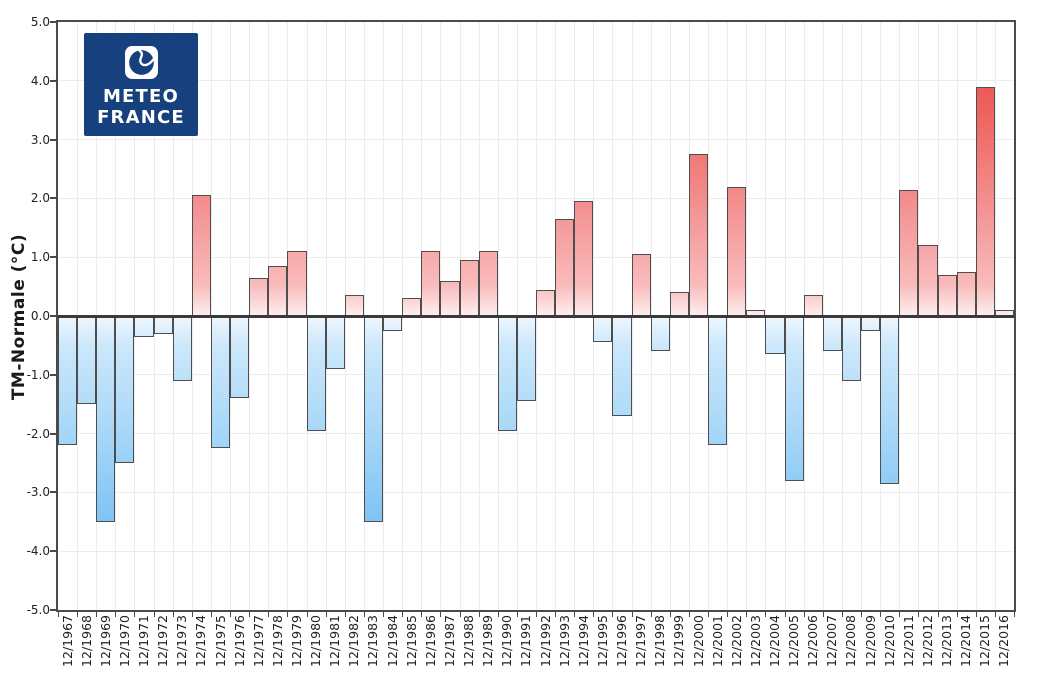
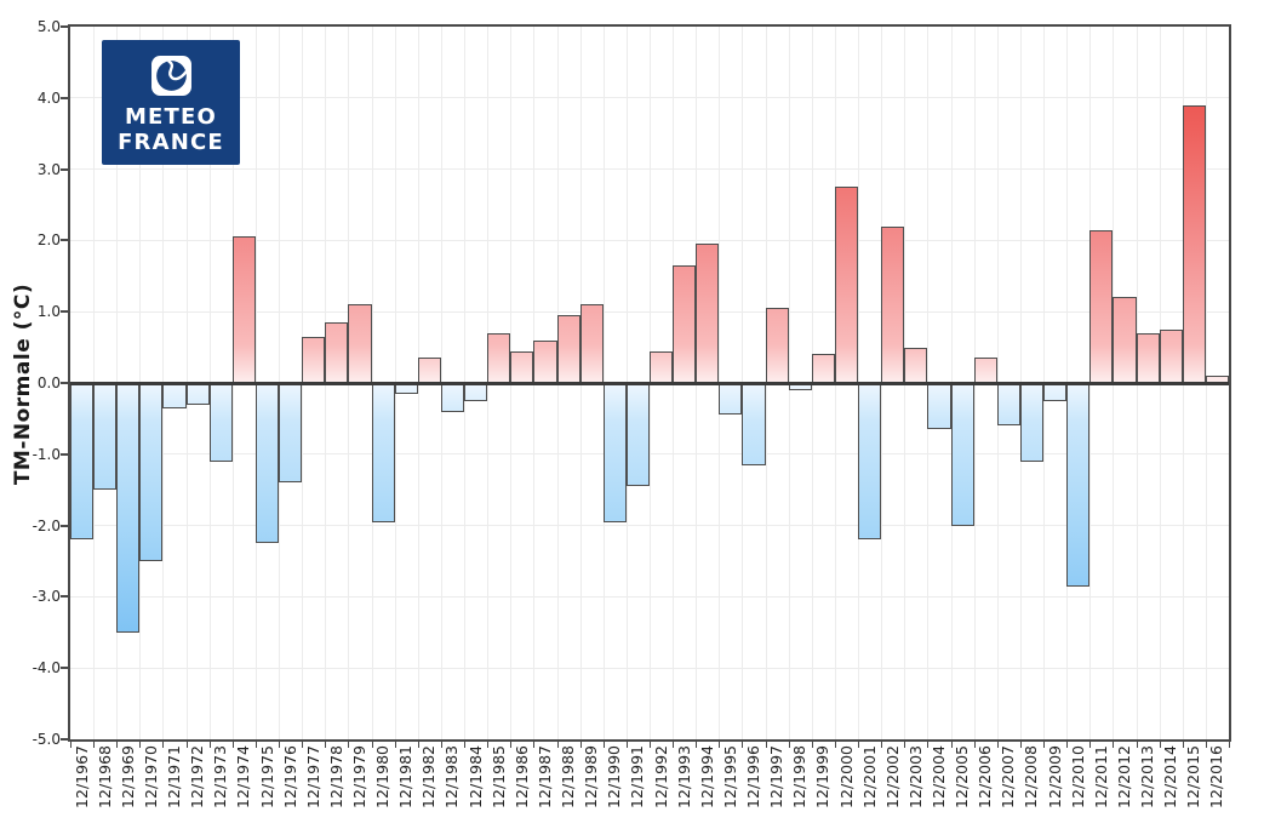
12/1981: -0.9 -> -0.1
12/1983: -3.5 -> -0.4
12/1985: 0.3 -> 0.7
12/1986: 1.1 -> 0.5
12/1996: -1.7 -> -1.1
12/1998: -0.6 -> -0.1
12/2003: 0.1 -> 0.5
12/2005: -2.8 -> -2.0
